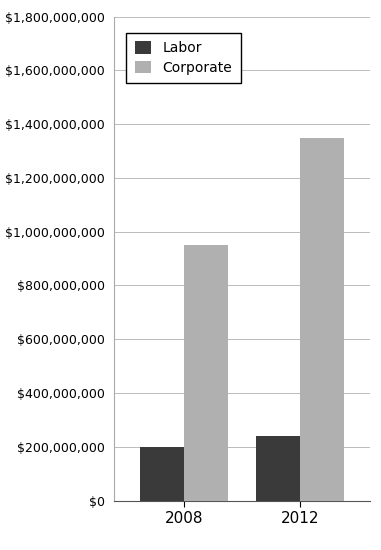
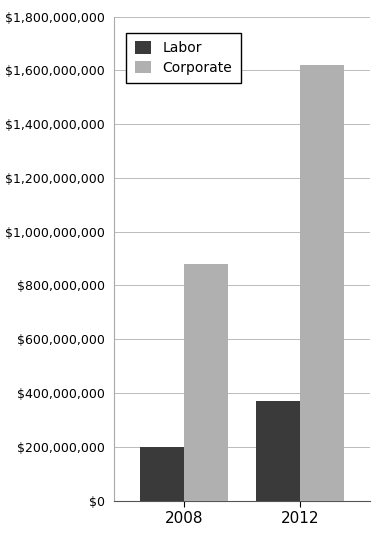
Corporate/2008: $950,000,000 -> $880,000,000
Labor/2012: $240,000,000 -> $370,000,000
Corporate/2012: $1,350,000,000 -> $1,620,000,000
